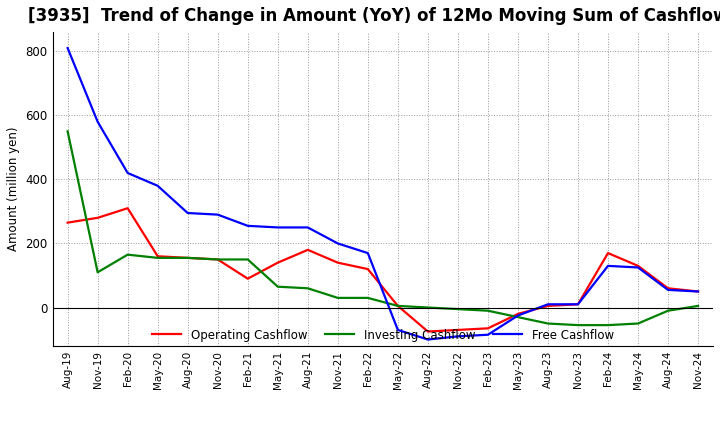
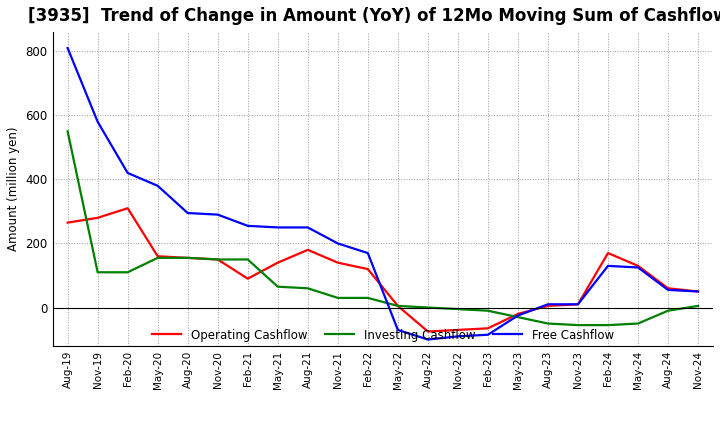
Investing Cashflow/Feb-20: 165 -> 110
